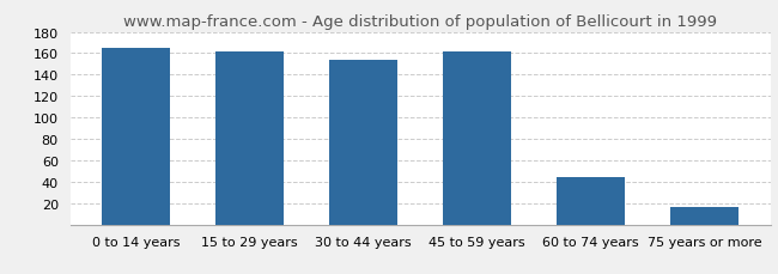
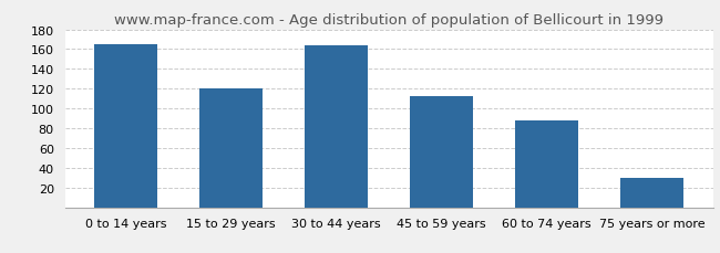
15 to 29 years: 162 -> 120
30 to 44 years: 154 -> 164
45 to 59 years: 162 -> 112
60 to 74 years: 44 -> 88
75 years or more: 16 -> 30
